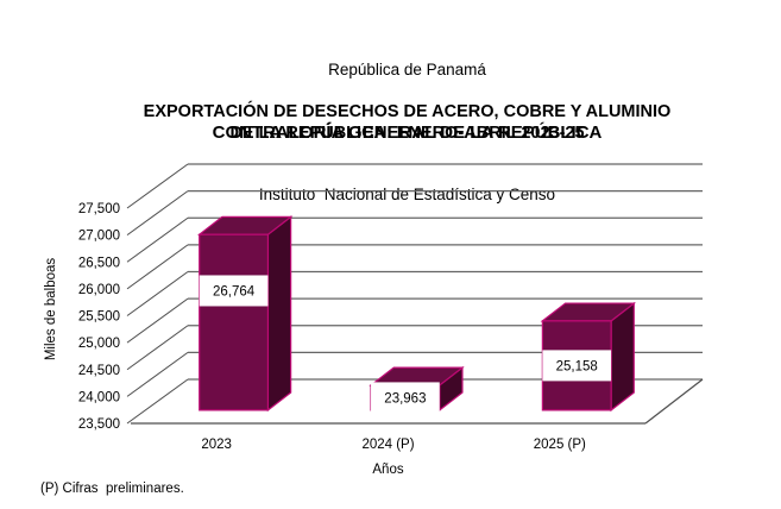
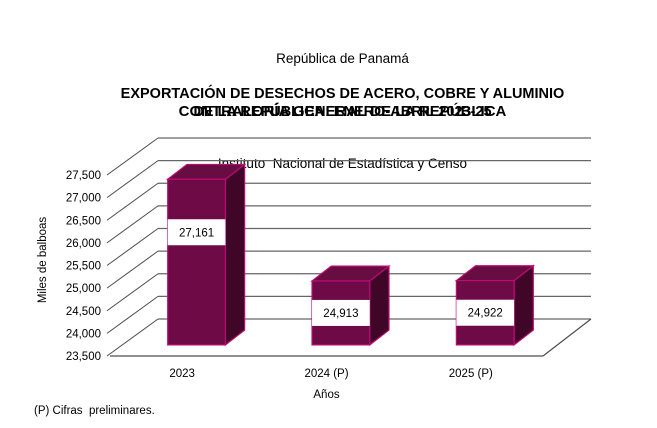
2023: 26,764 -> 27,161
2024 (P): 23,963 -> 24,913
2025 (P): 25,158 -> 24,922
